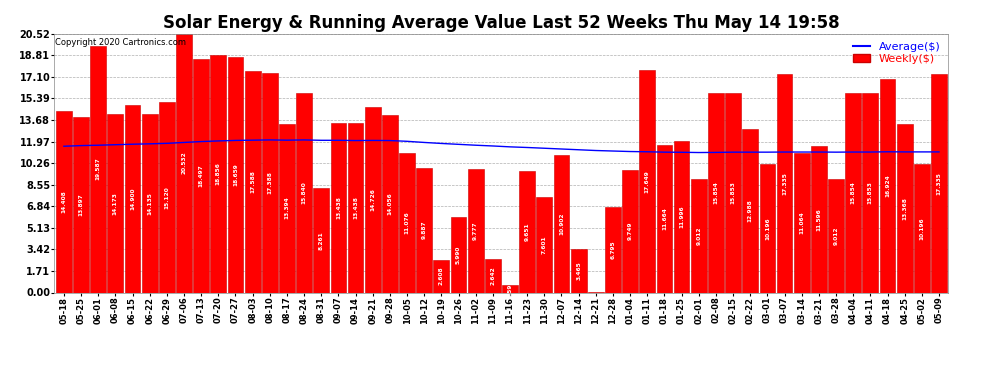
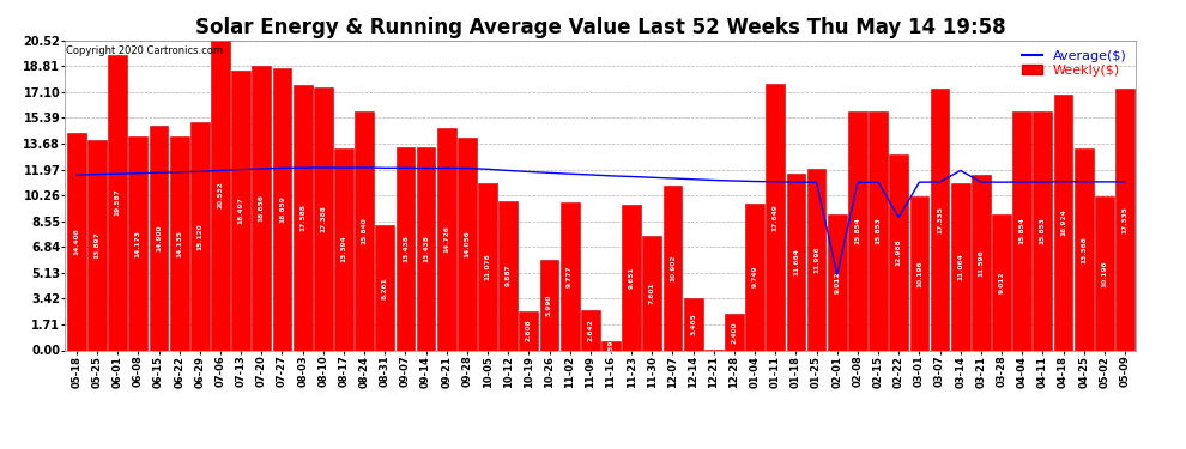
Weekly($)/12-28: 6.8 -> 2.4
Average($)/02-01: 11.1 -> 5.0
Average($)/02-22: 11.1 -> 8.8
Average($)/03-14: 11.1 -> 11.9
